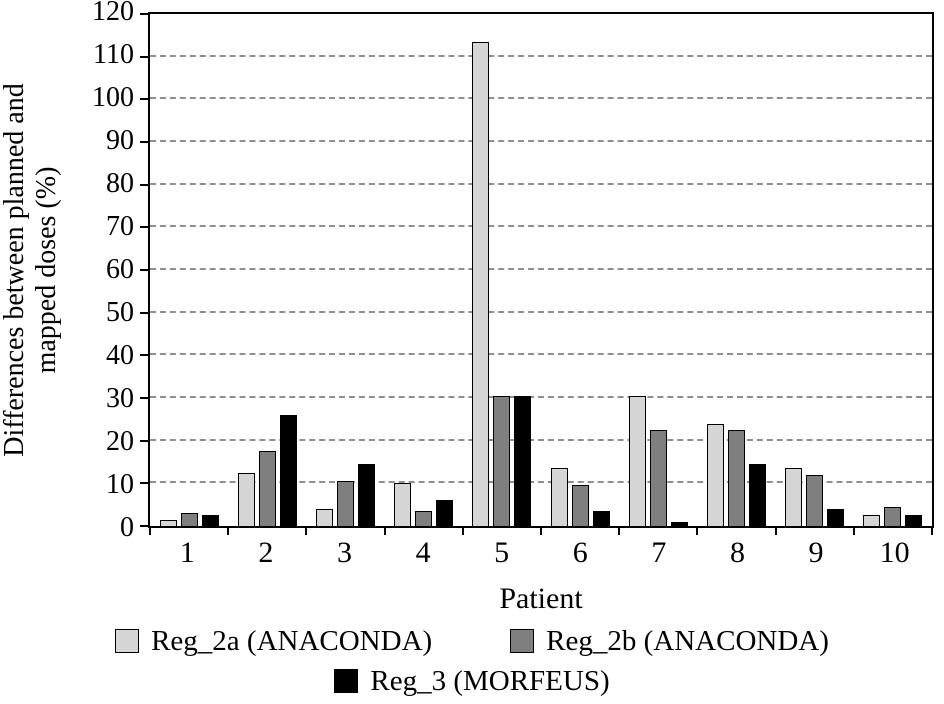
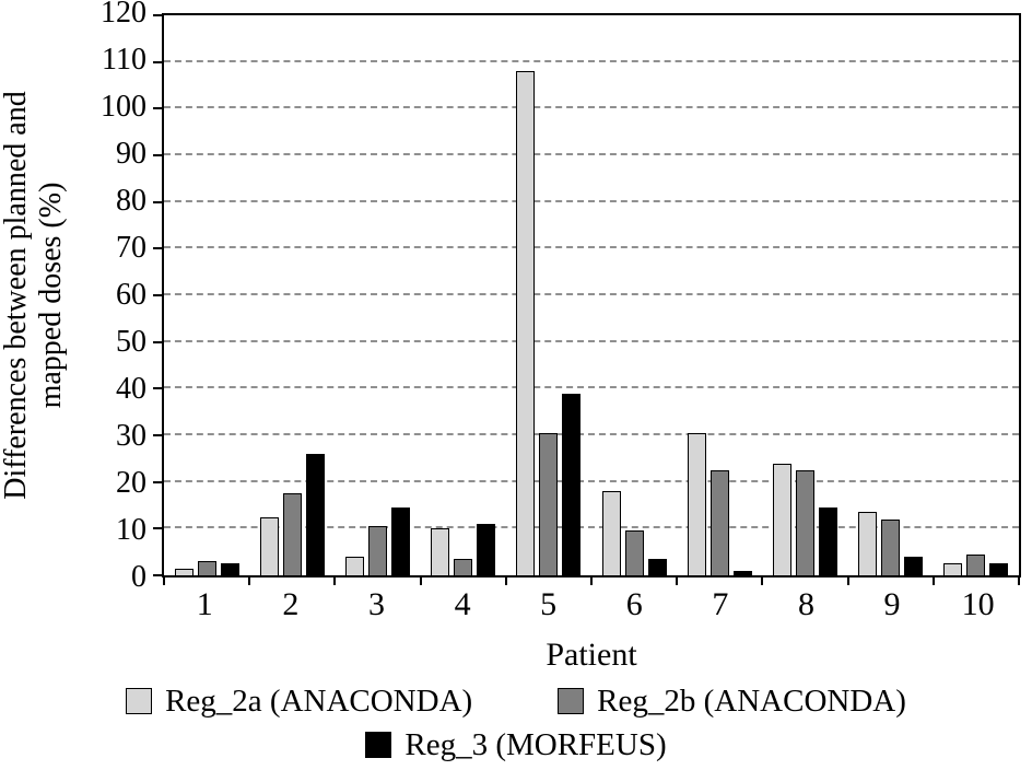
Reg_3 (MORFEUS)/4: 6 -> 11
Reg_2a (ANACONDA)/5: 114 -> 108
Reg_3 (MORFEUS)/5: 30 -> 39
Reg_2a (ANACONDA)/6: 14 -> 18
